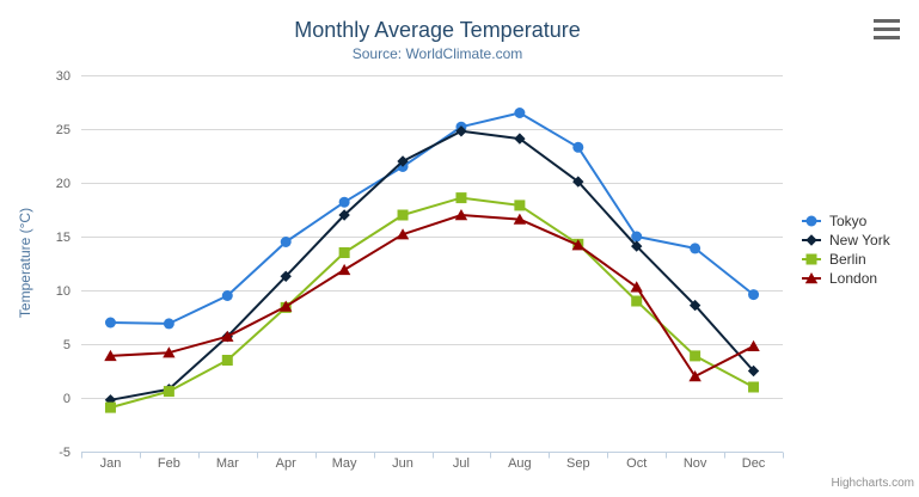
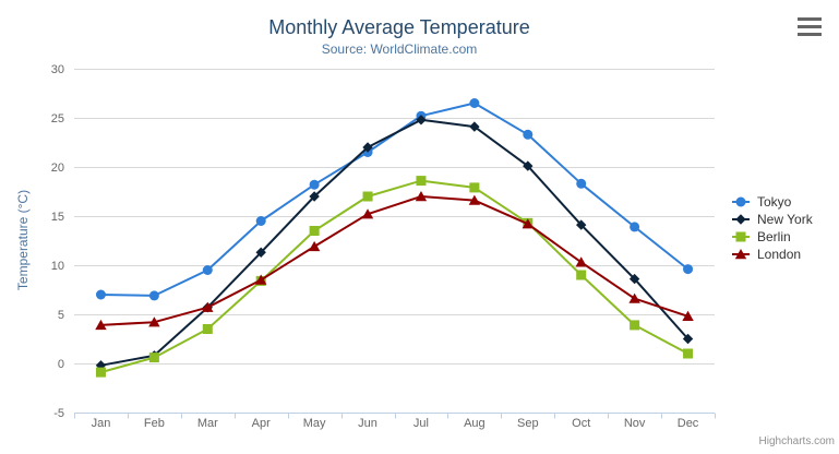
Tokyo/Oct: 15 -> 18
London/Nov: 2 -> 7
